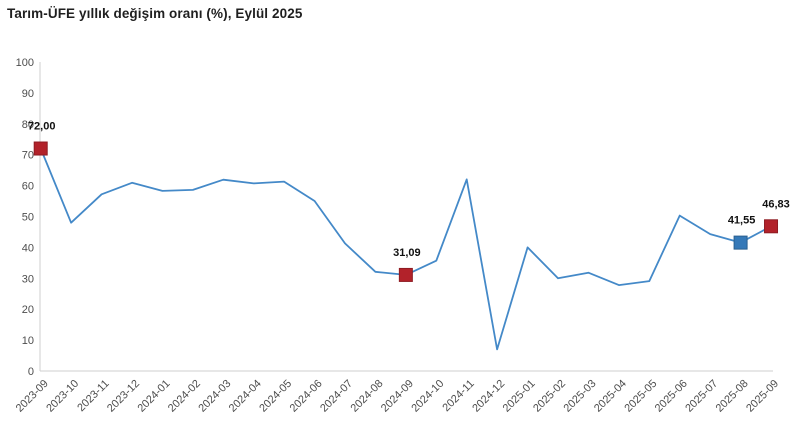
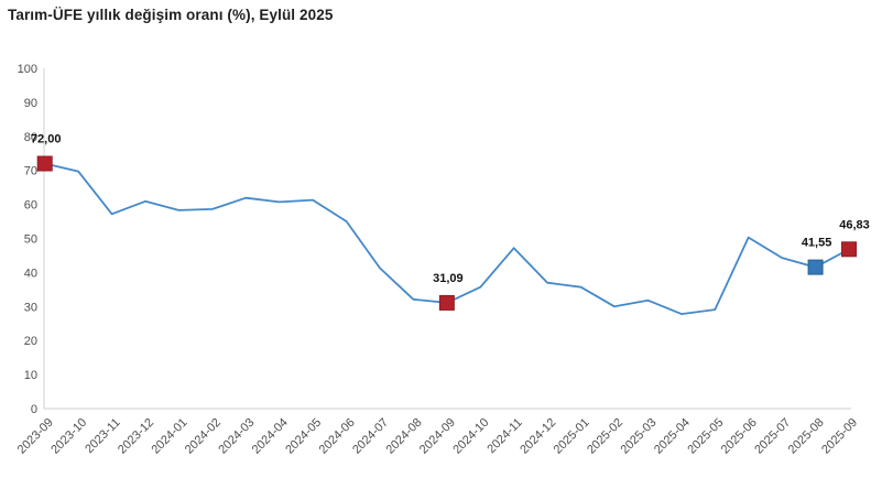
2023-10: 48 -> 70
2024-11: 62 -> 47
2024-12: 7 -> 37
2025-01: 40 -> 36
